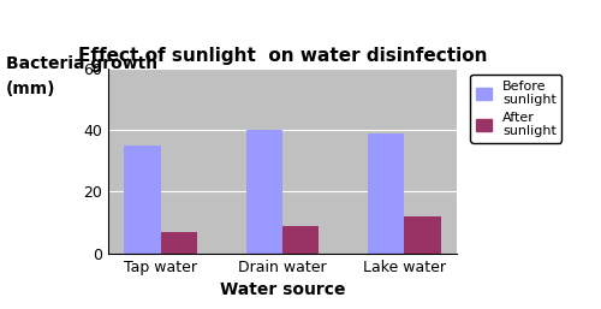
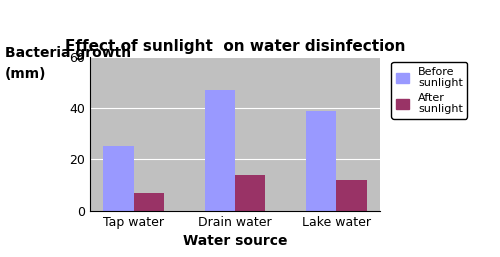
Before sunlight/Tap water: 35 -> 25
Before sunlight/Drain water: 40 -> 47
After sunlight/Drain water: 9 -> 14
